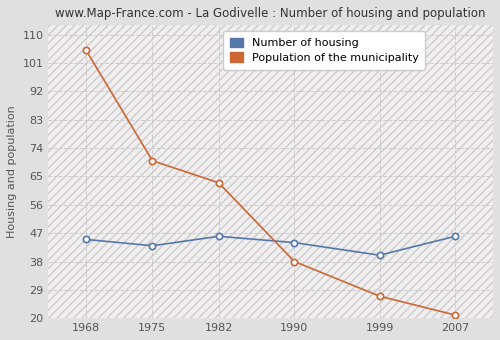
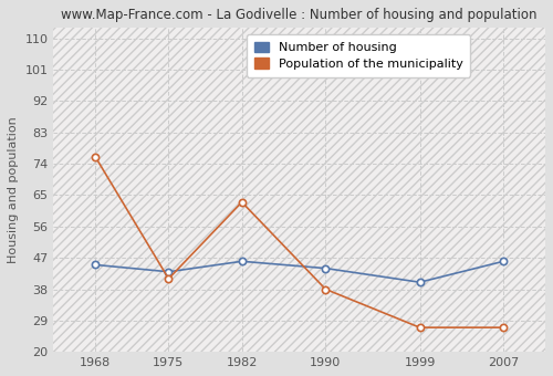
Population of the municipality/1968: 105 -> 76
Population of the municipality/1975: 70 -> 41
Population of the municipality/2007: 21 -> 27
